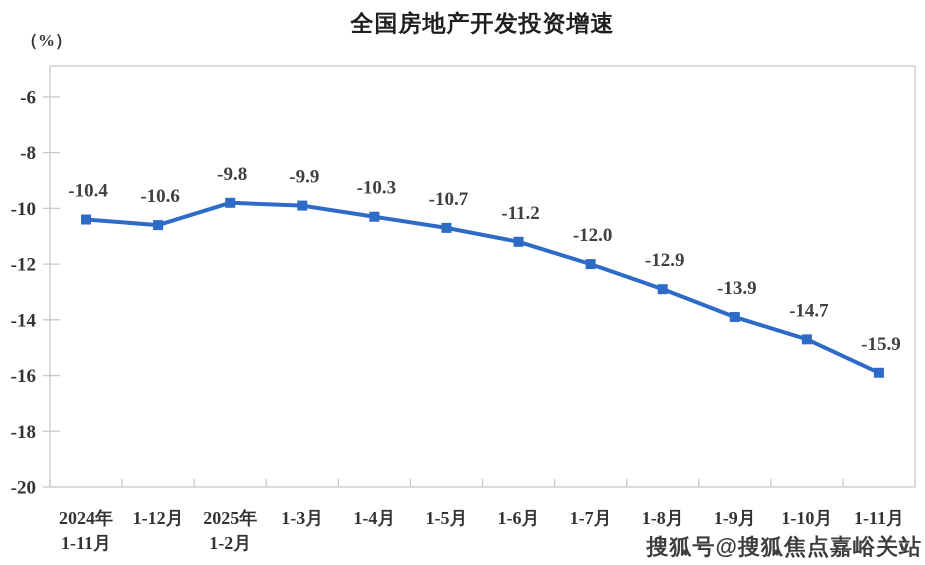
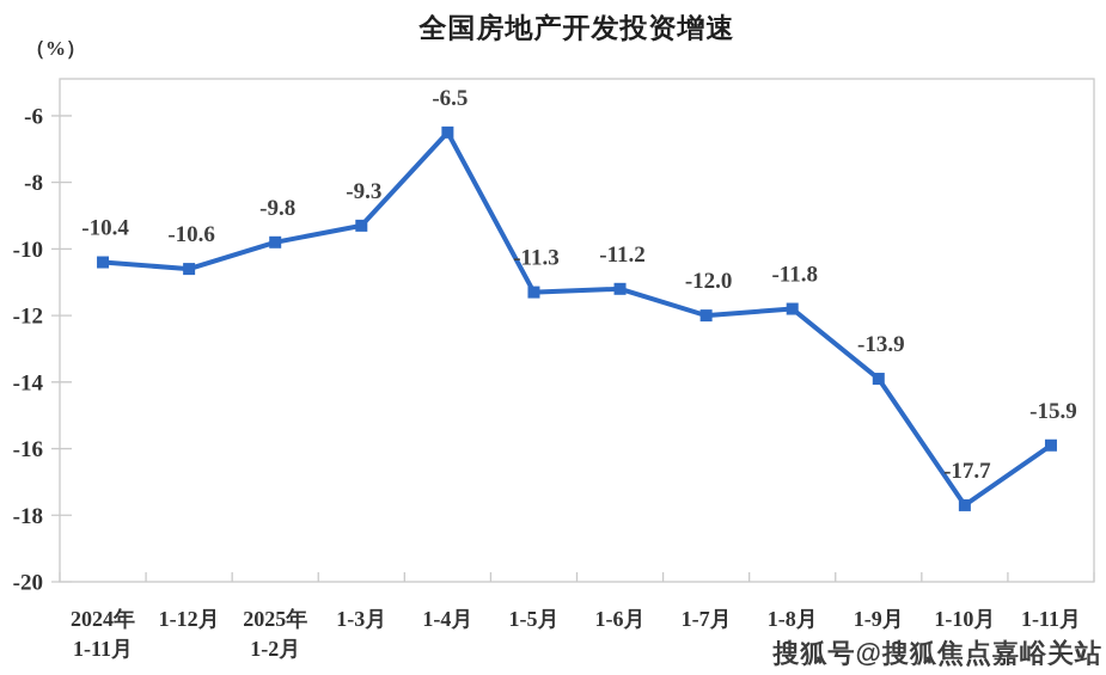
1-3月: -9.9 -> -9.3
1-4月: -10.3 -> -6.5
1-5月: -10.7 -> -11.3
1-8月: -12.9 -> -11.8
1-10月: -14.7 -> -17.7
